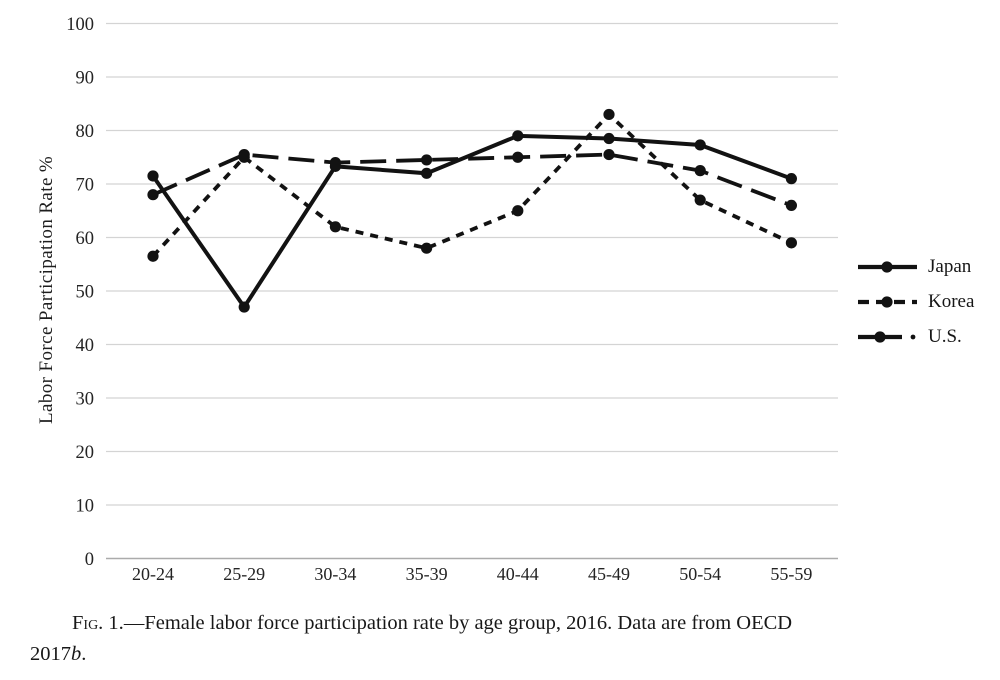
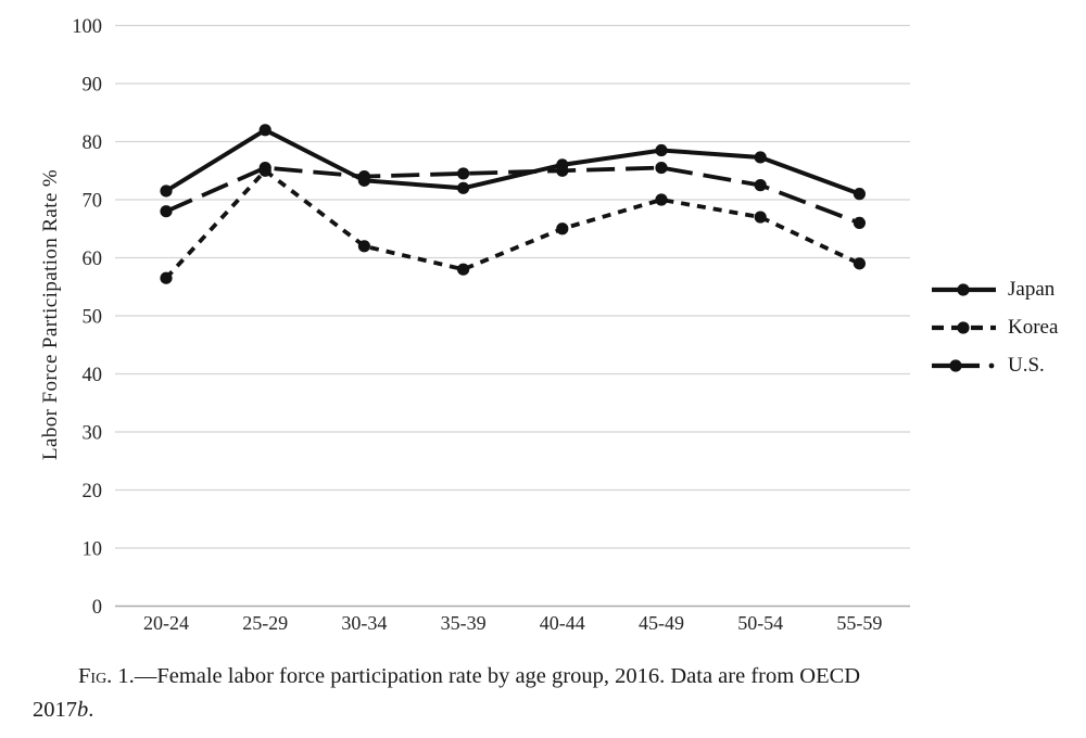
Japan/25-29: 47 -> 82
Japan/40-44: 79 -> 76
Korea/45-49: 83 -> 70
